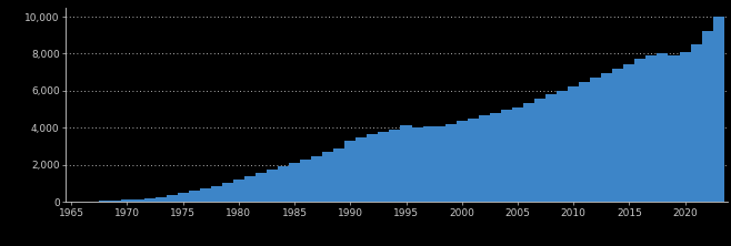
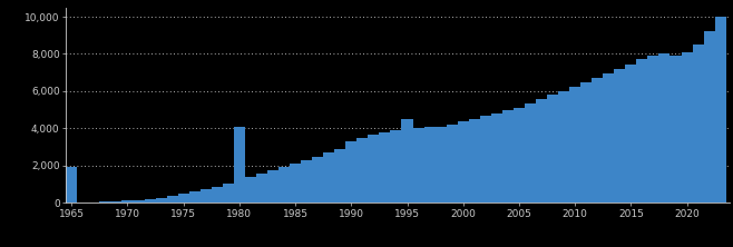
1965: 0 -> 1,900
1980: 1,200 -> 4,100
1995: 4,200 -> 4,500
